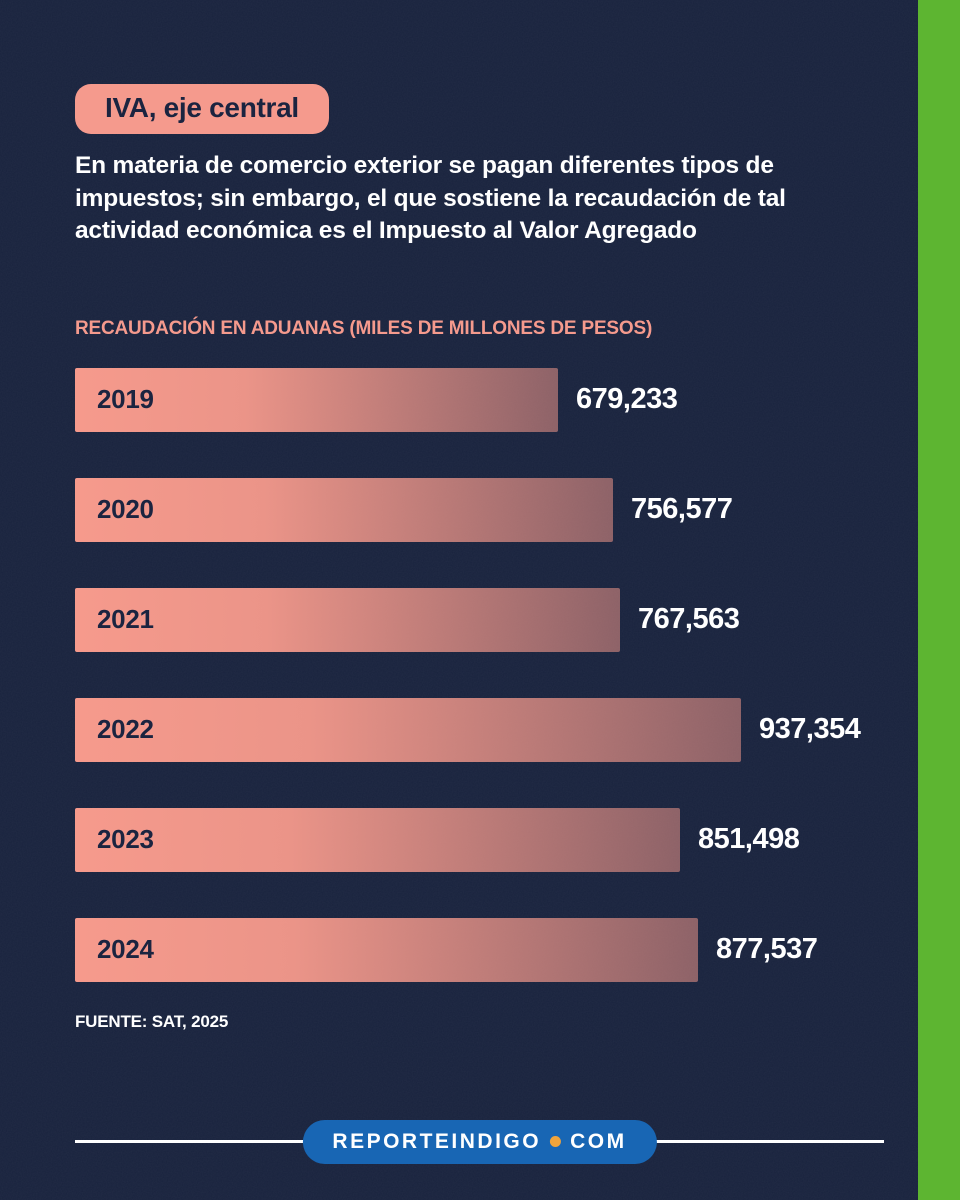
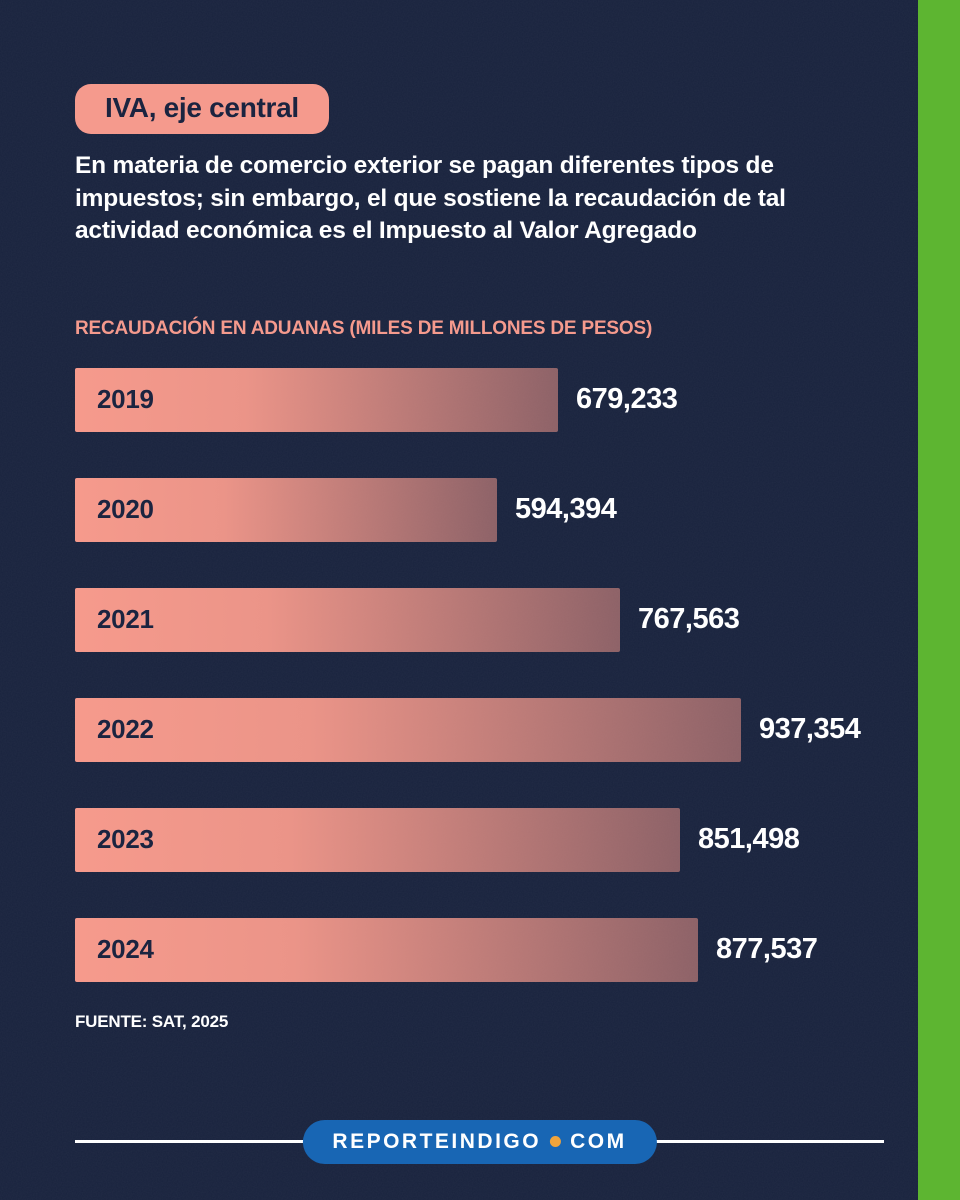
2020: 756,577 -> 594,394
